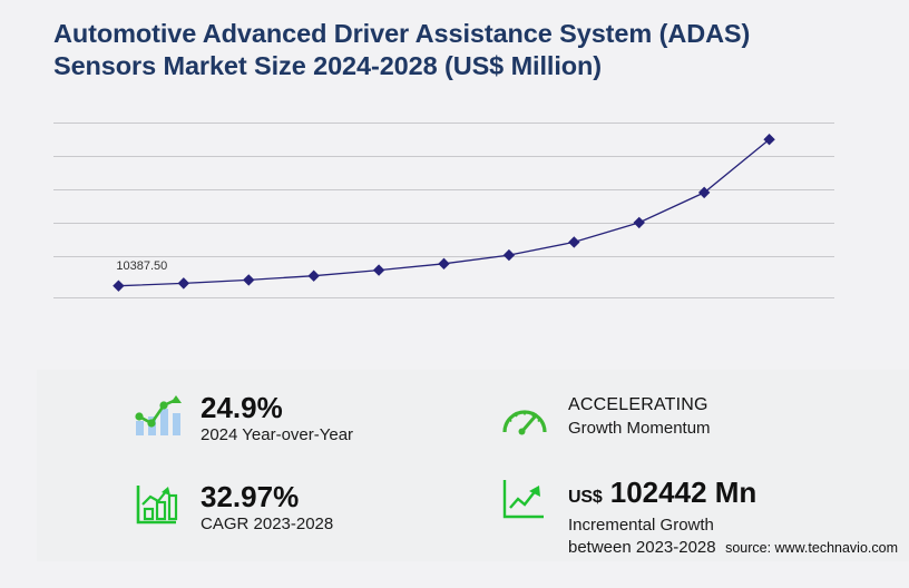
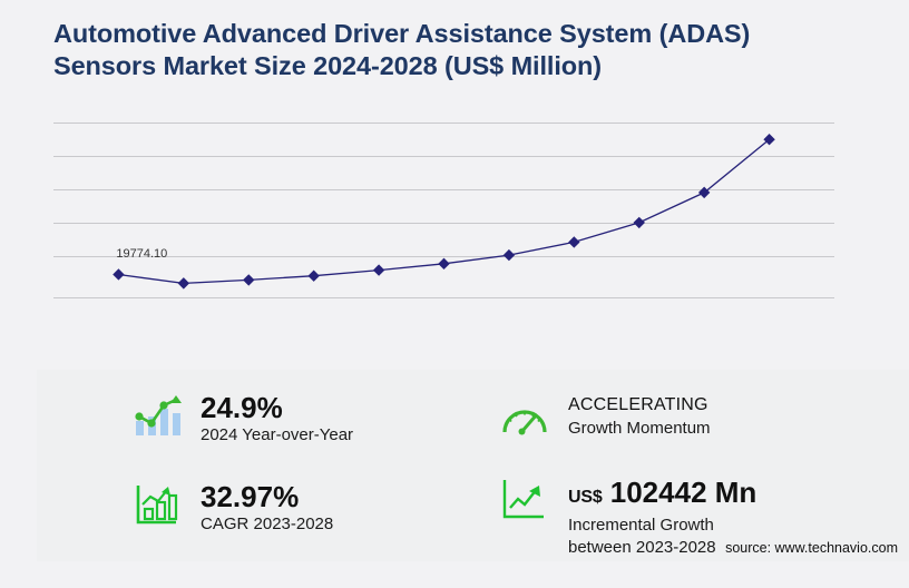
2018: 10387.50 -> 19774.10
